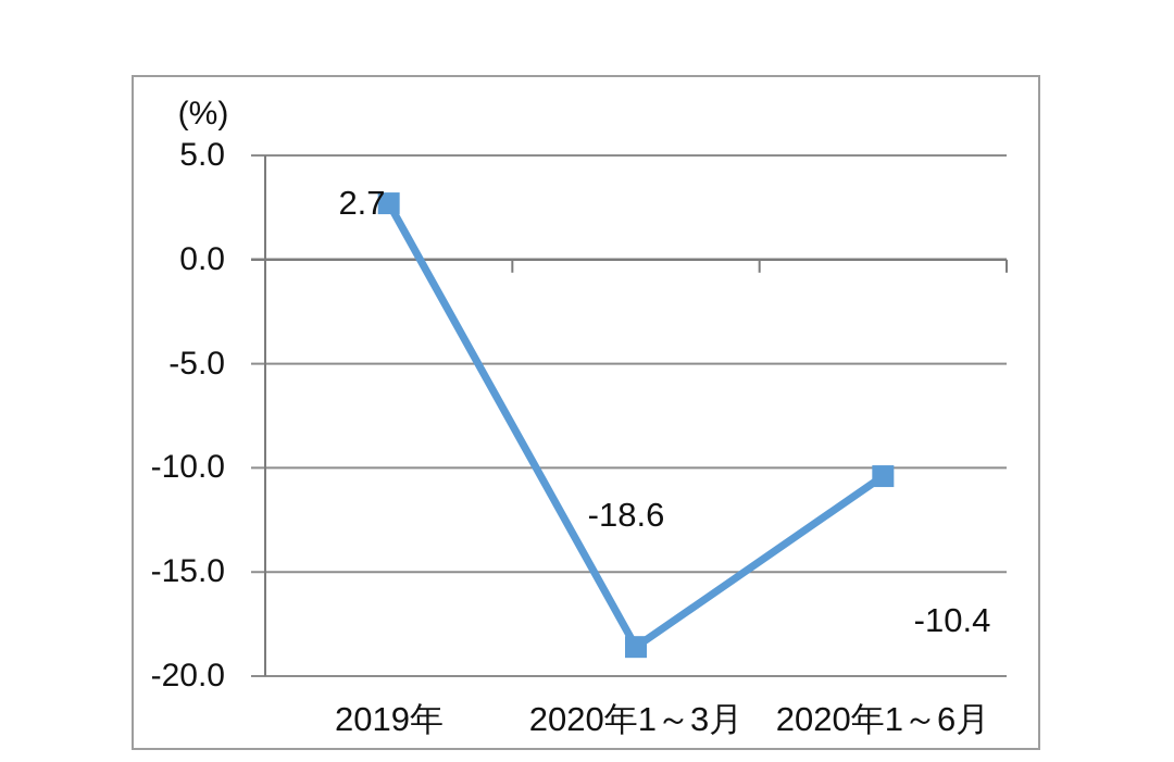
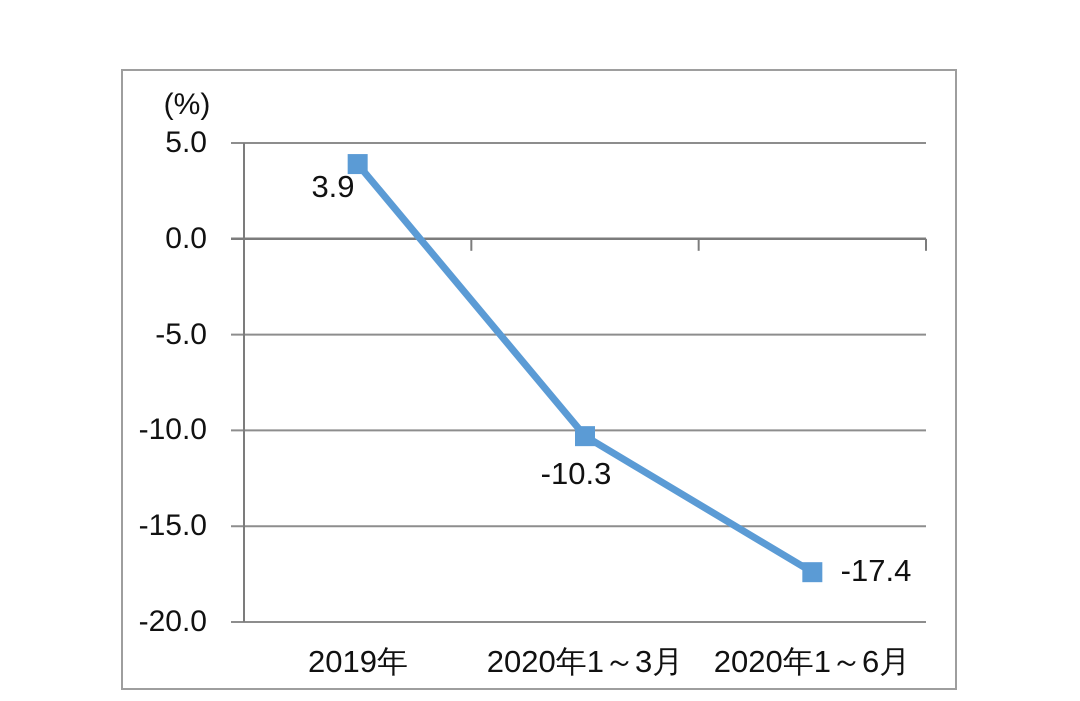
2019年: 2.7 -> 3.9
2020年1～3月: -18.6 -> -10.3
2020年1～6月: -10.4 -> -17.4
